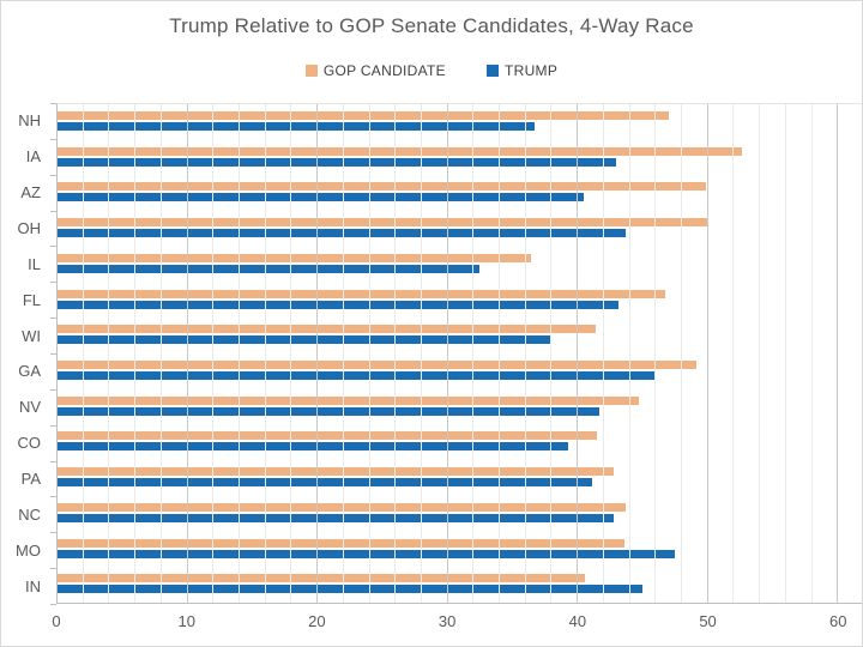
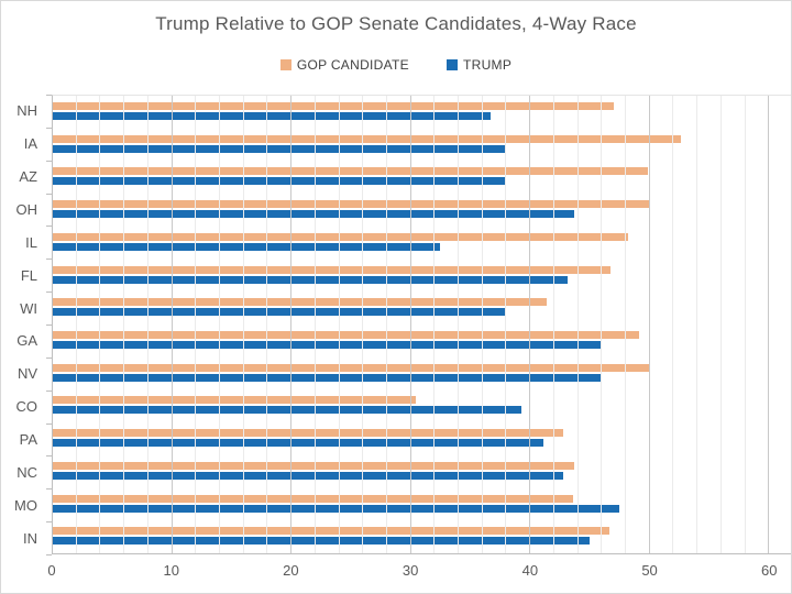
TRUMP/IA: 42.9 -> 37.9
TRUMP/AZ: 40.4 -> 37.9
GOP CANDIDATE/IL: 36.4 -> 48.2
GOP CANDIDATE/NV: 44.7 -> 49.9
TRUMP/NV: 41.6 -> 46.0
GOP CANDIDATE/CO: 41.5 -> 30.4
GOP CANDIDATE/IN: 40.5 -> 46.6
